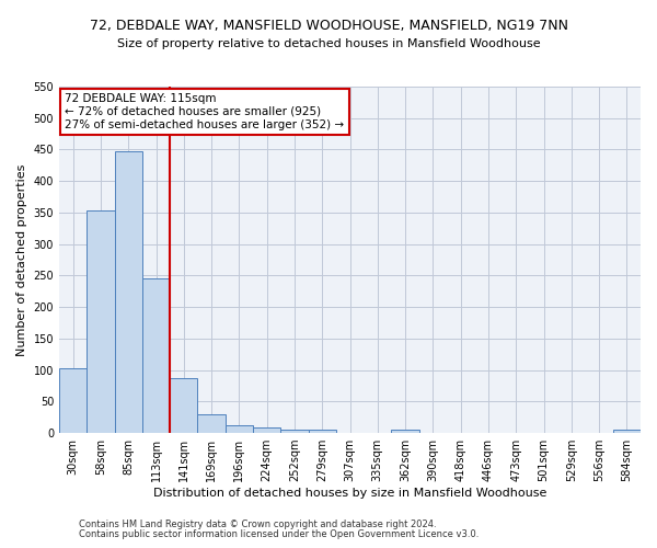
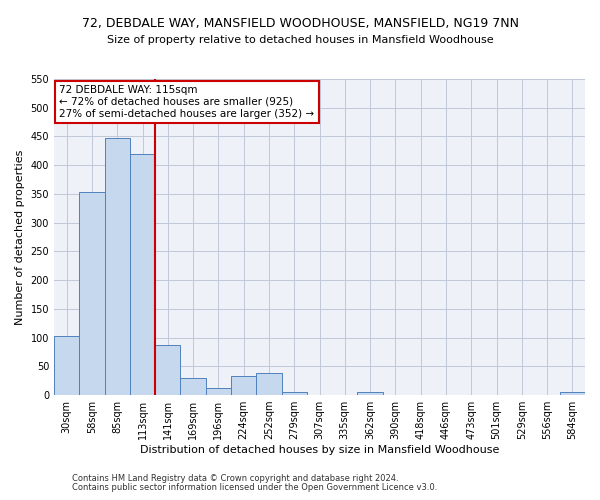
113sqm: 245 -> 420
224sqm: 9 -> 34
252sqm: 5 -> 38
